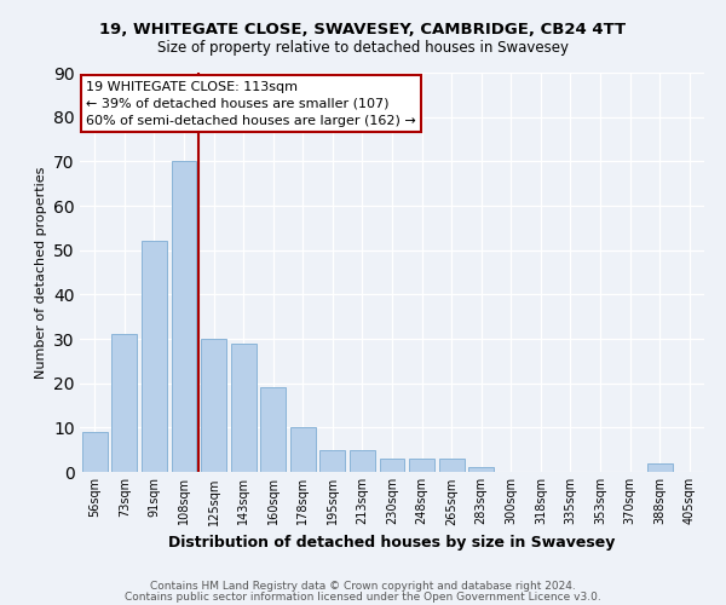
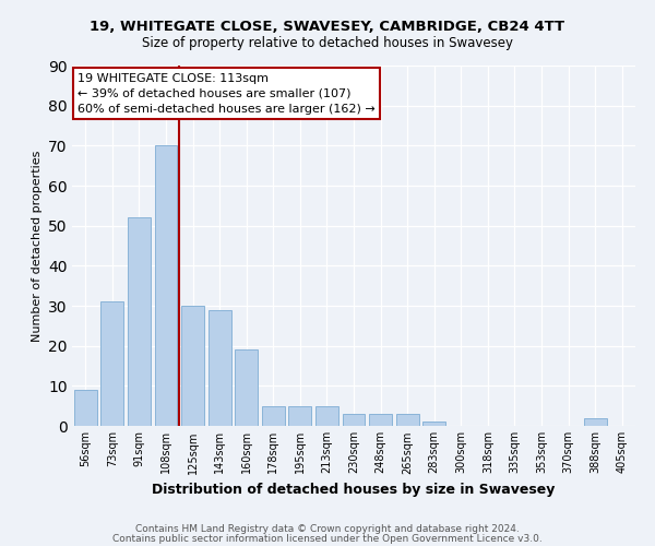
178sqm: 10 -> 5
